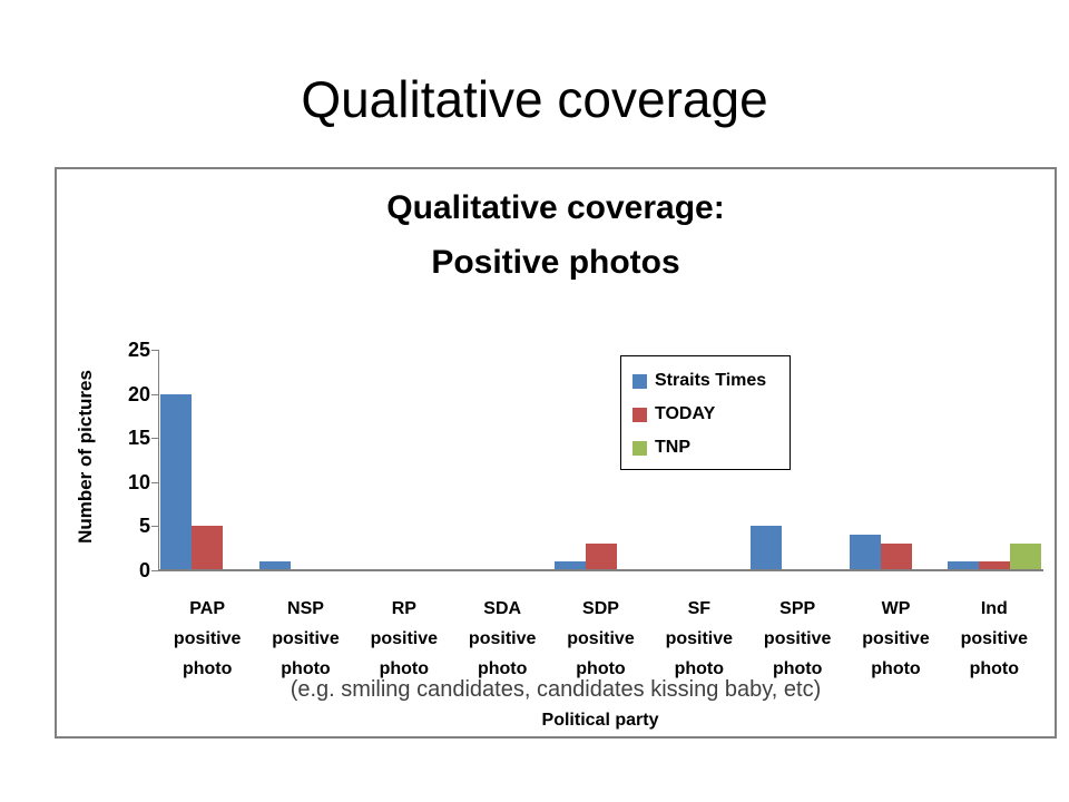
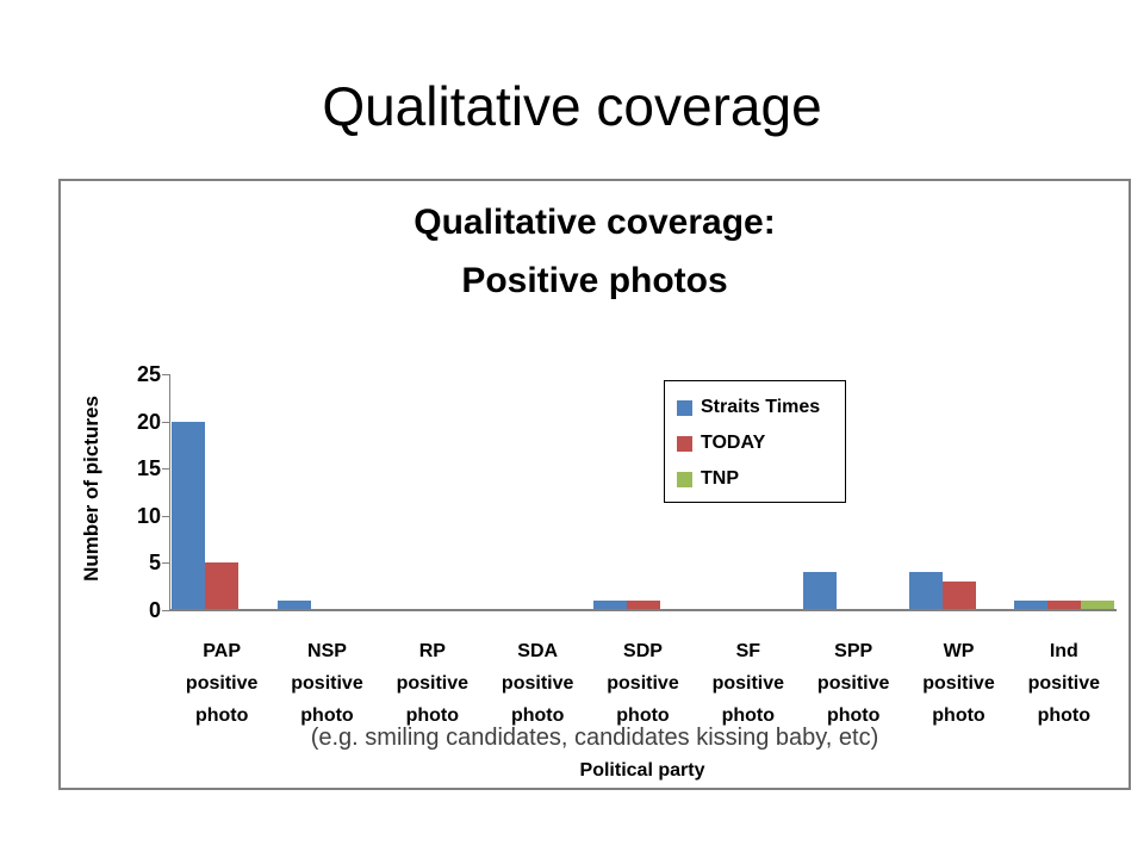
TODAY/SDP positive photo: 3 -> 1
Straits Times/SPP positive photo: 5 -> 4
TNP/Ind positive photo: 3 -> 1
